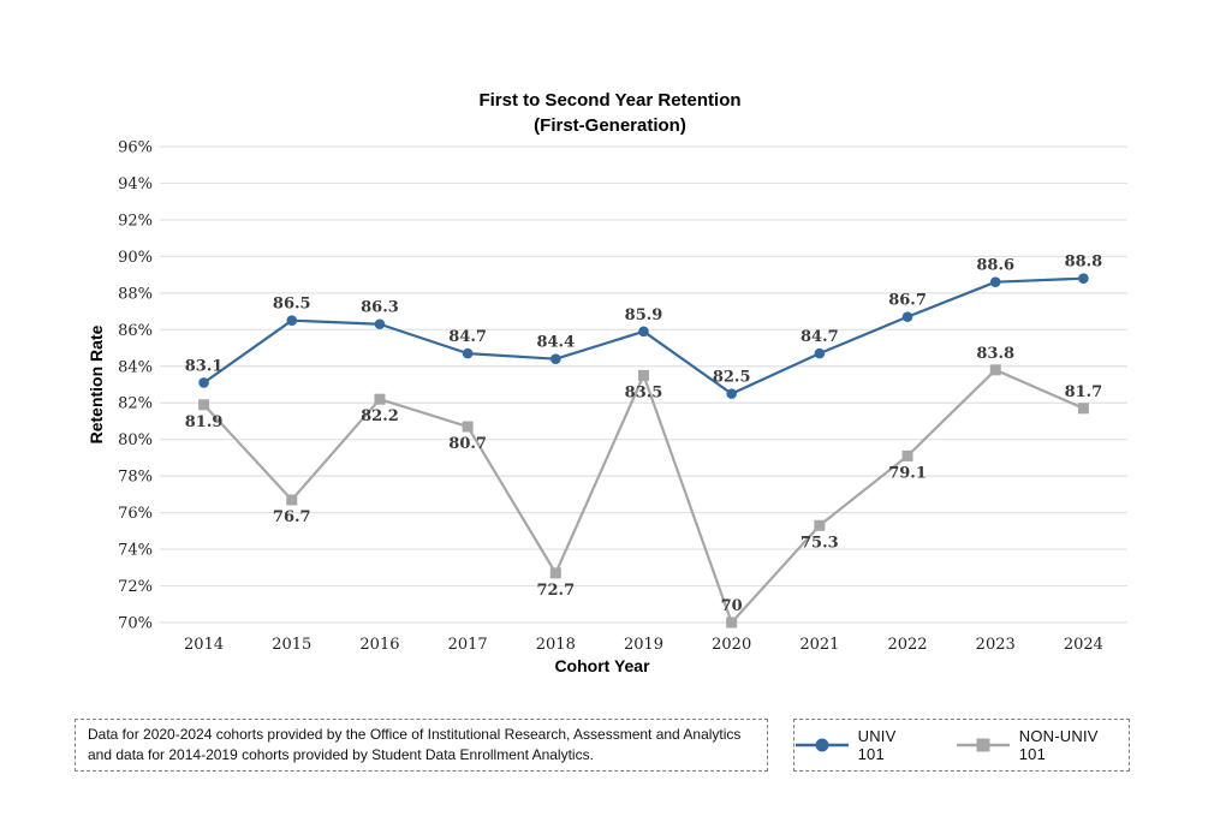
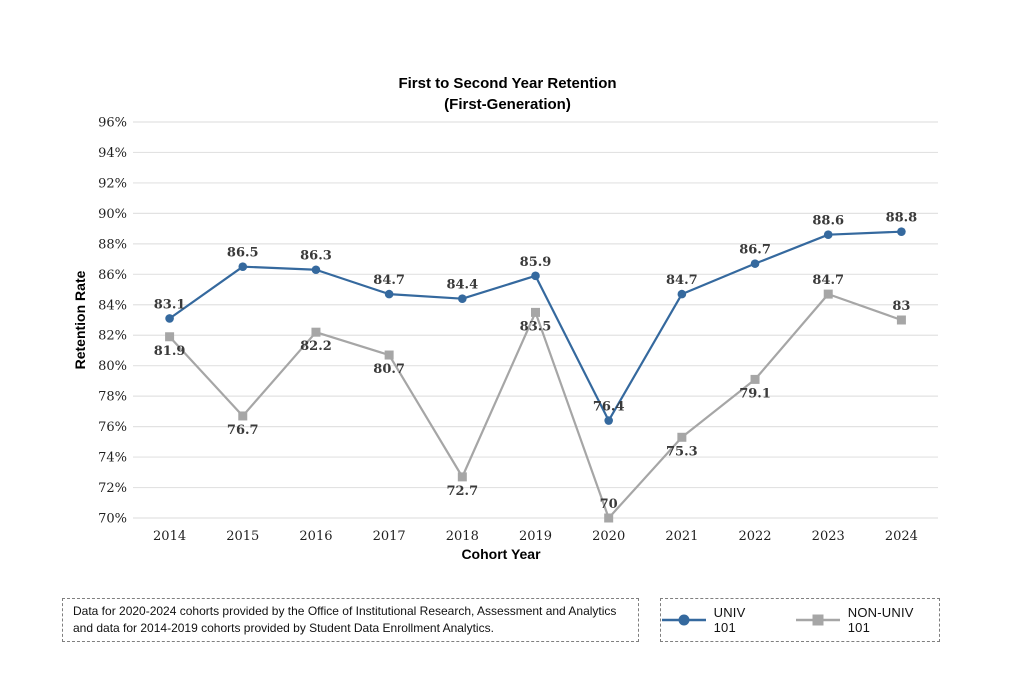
UNIV 101/2020: 82.5 -> 76.4
NON-UNIV 101/2023: 83.8 -> 84.7
NON-UNIV 101/2024: 81.7 -> 83
